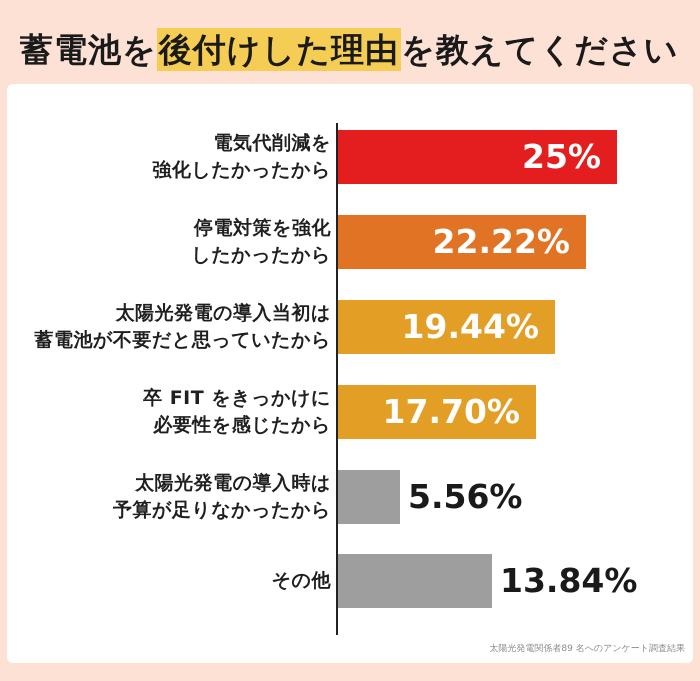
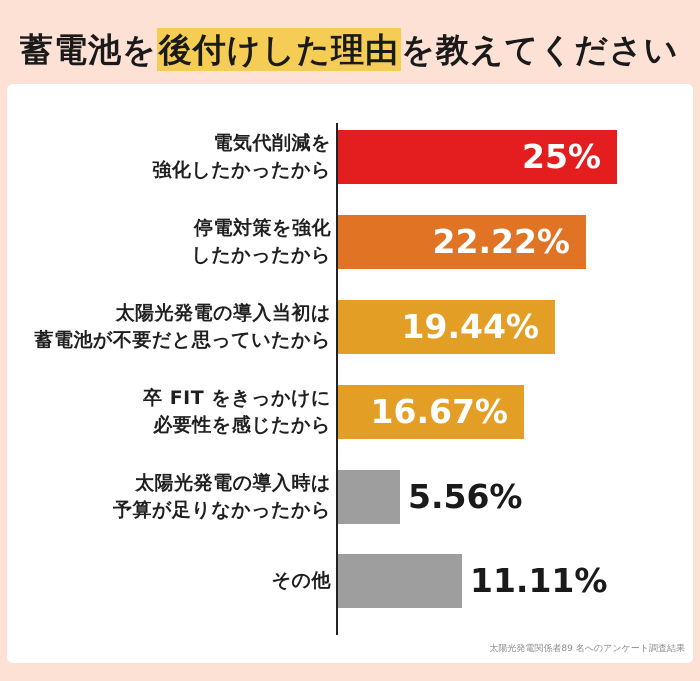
卒 FIT をきっかけに 必要性を感じたから: 17.70% -> 16.67%
その他: 13.84% -> 11.11%
